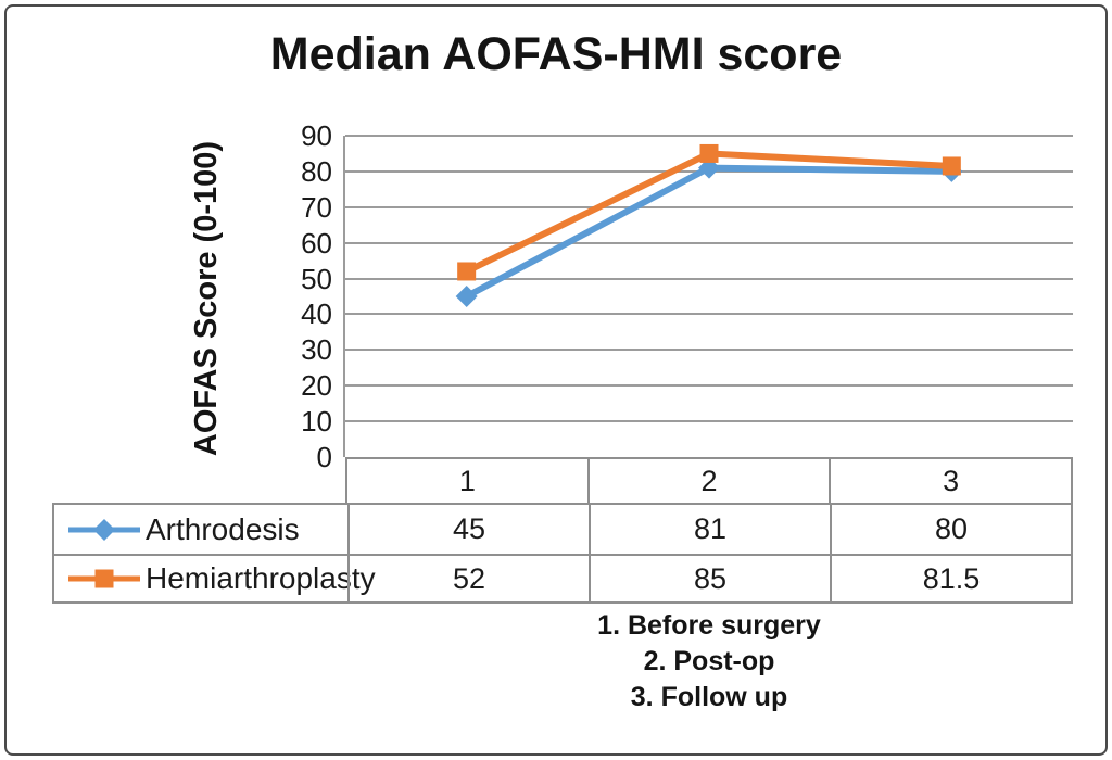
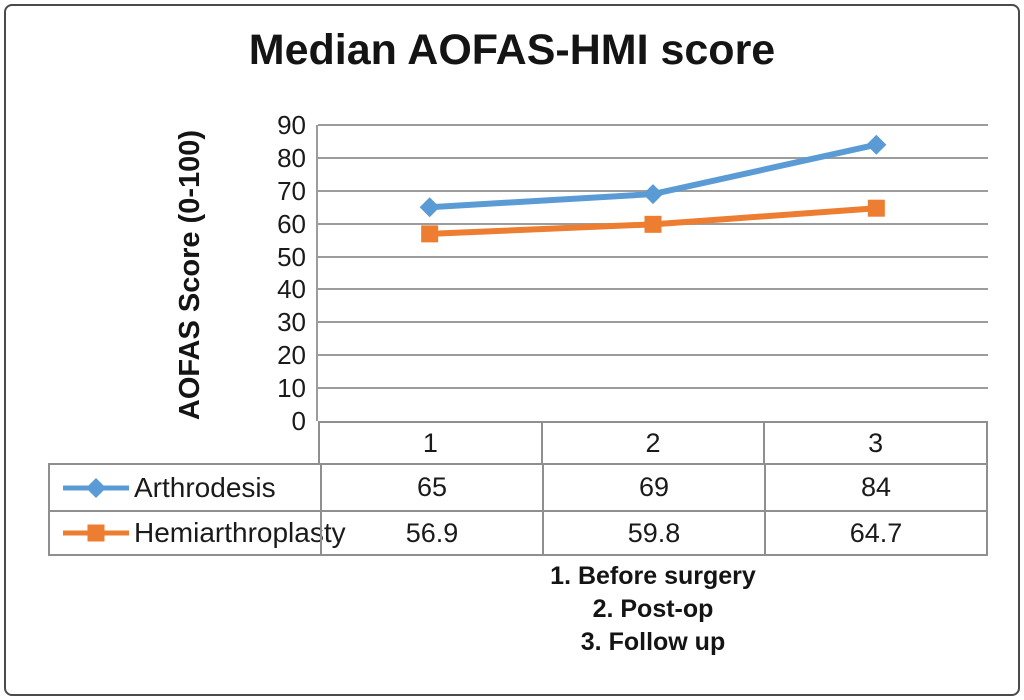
Arthrodesis/1: 45 -> 65
Hemiarthroplasty/1: 52 -> 56.9
Arthrodesis/2: 81 -> 69
Hemiarthroplasty/2: 85 -> 59.8
Arthrodesis/3: 80 -> 84
Hemiarthroplasty/3: 81.5 -> 64.7
